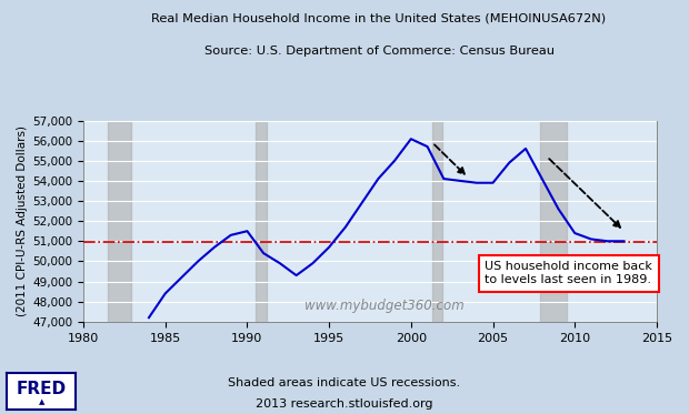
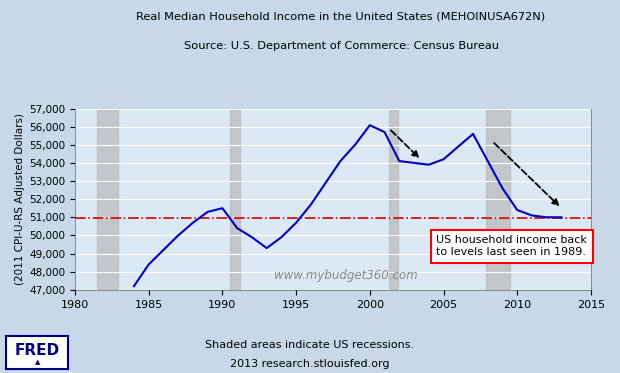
2005: 53,900 -> 54,200
